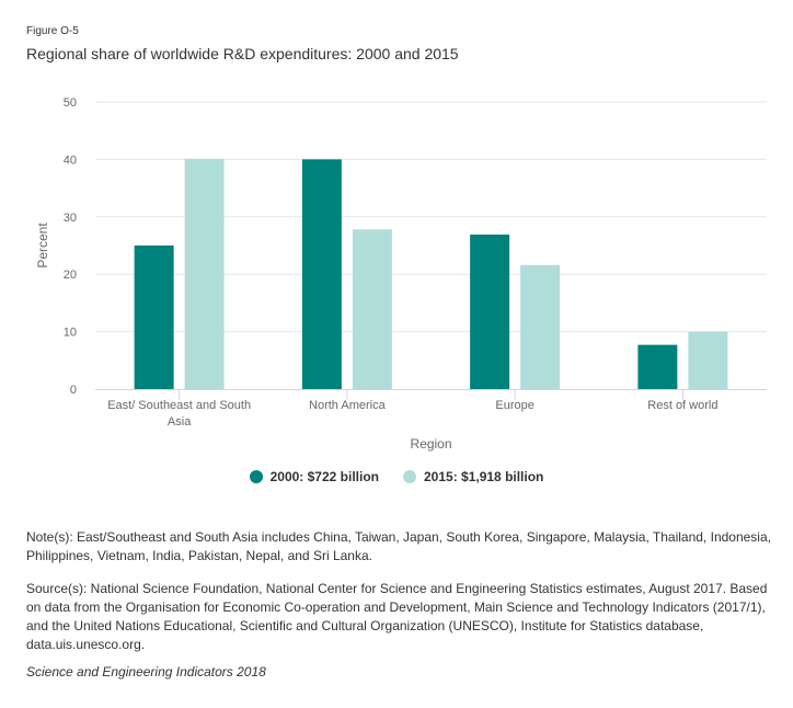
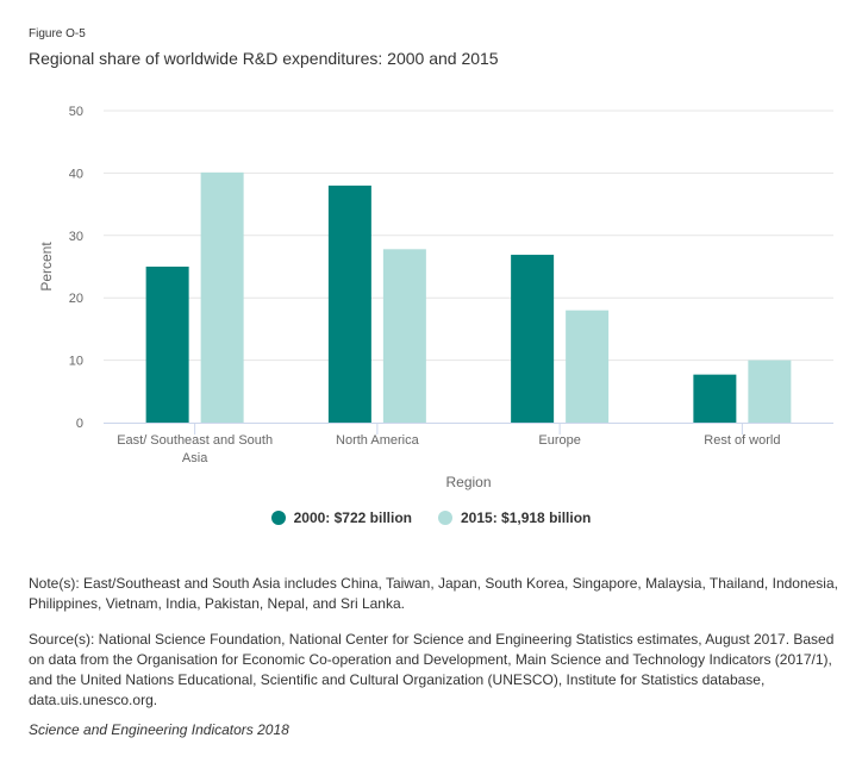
2000: $722 billion/North America: 40 -> 38
2015: $1,918 billion/Europe: 22 -> 18
